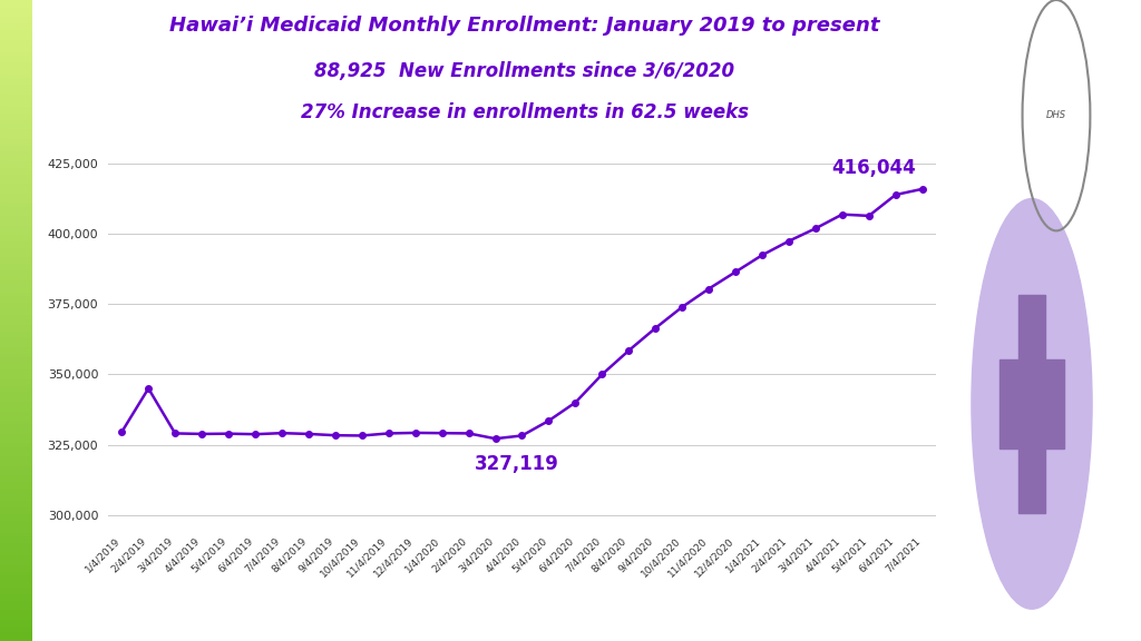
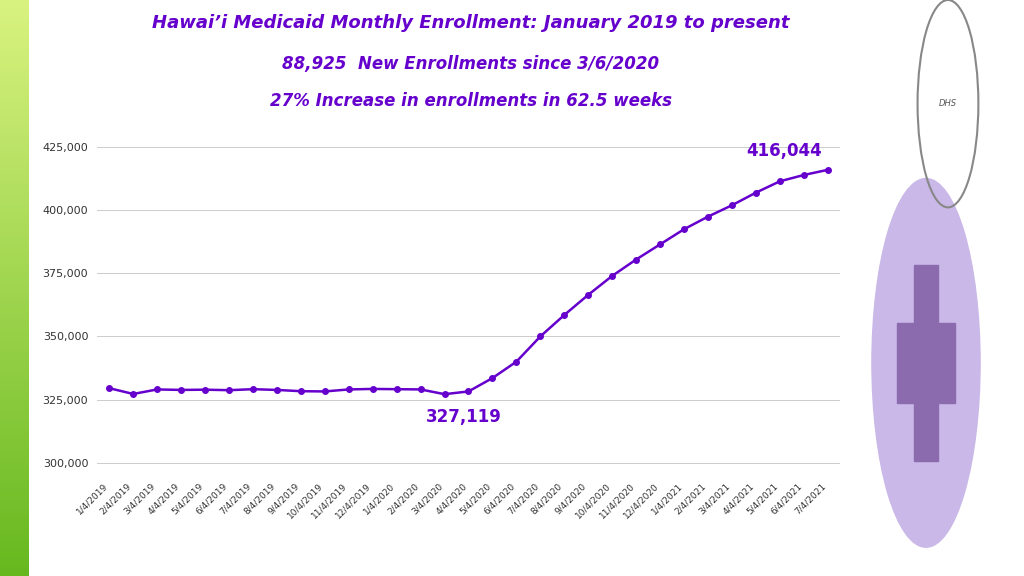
2/4/2019: 345,000 -> 327,200
5/4/2021: 406,500 -> 411,500
